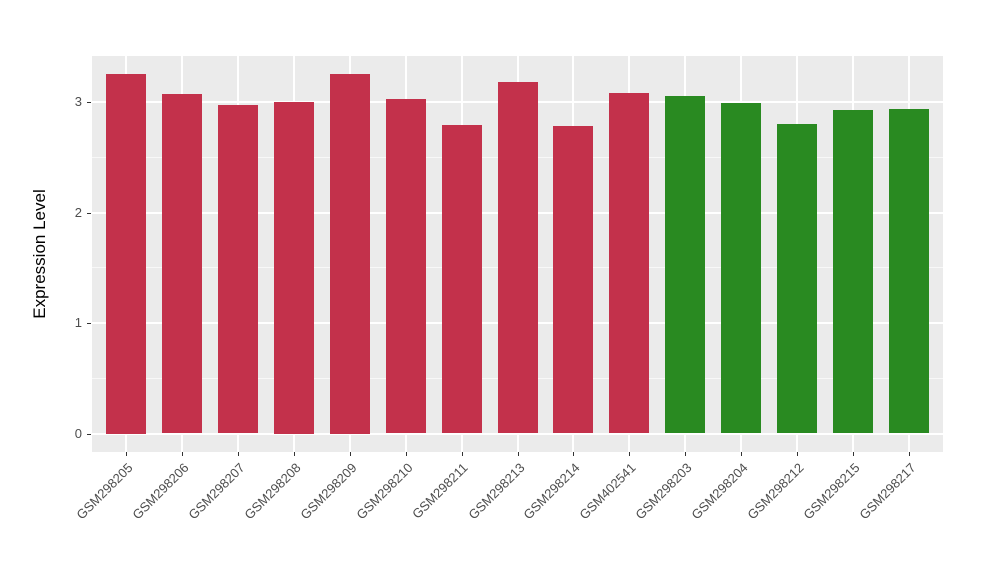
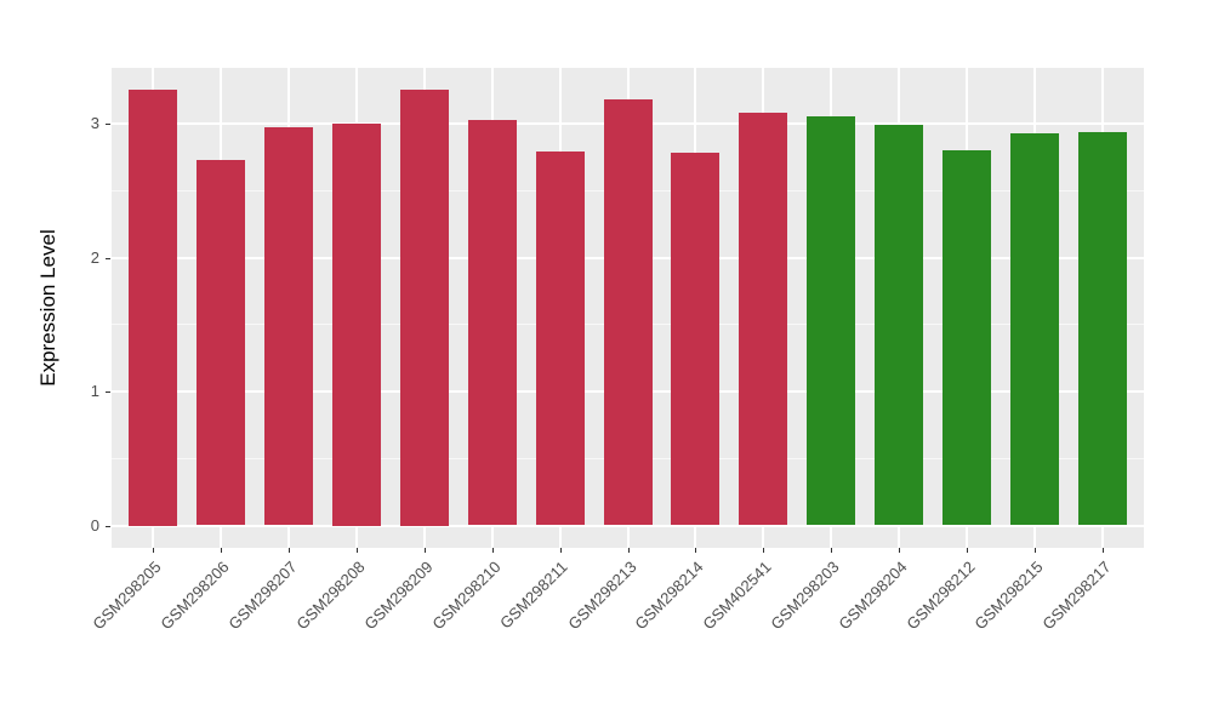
GSM298206: 3.07 -> 2.73
